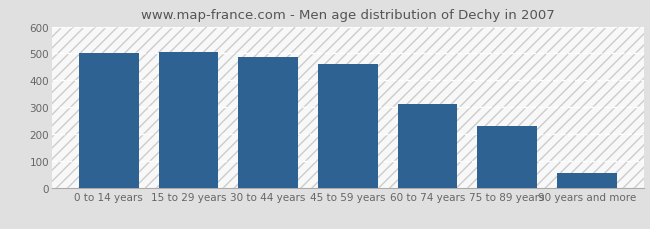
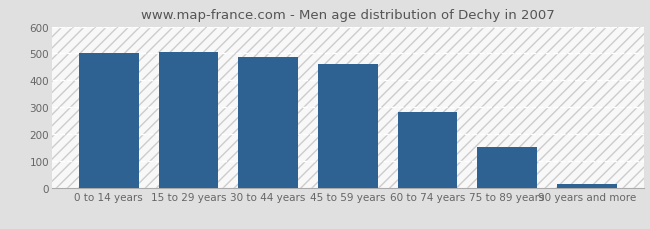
60 to 74 years: 310 -> 281
75 to 89 years: 230 -> 152
90 years and more: 55 -> 13
